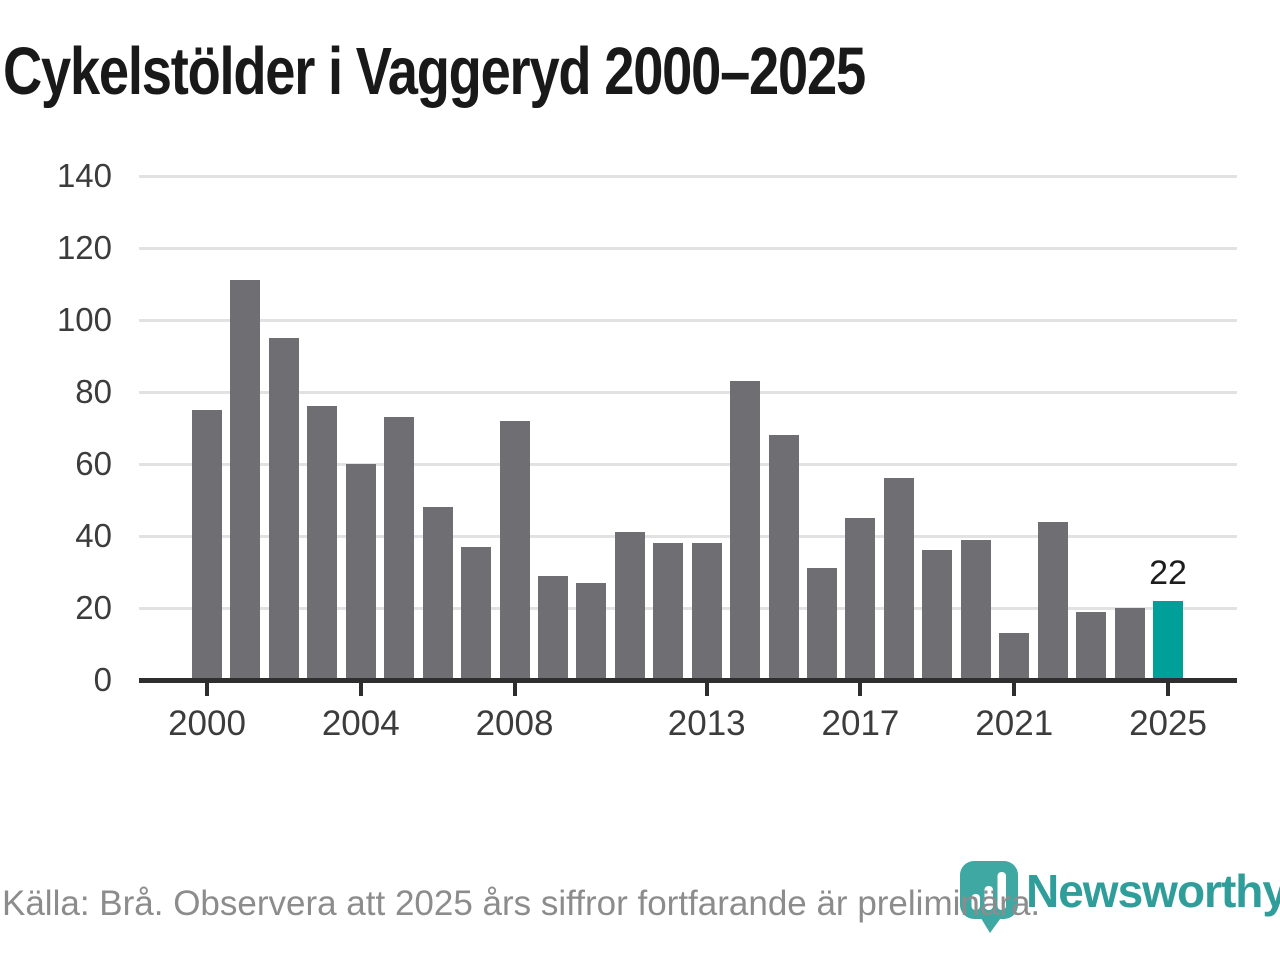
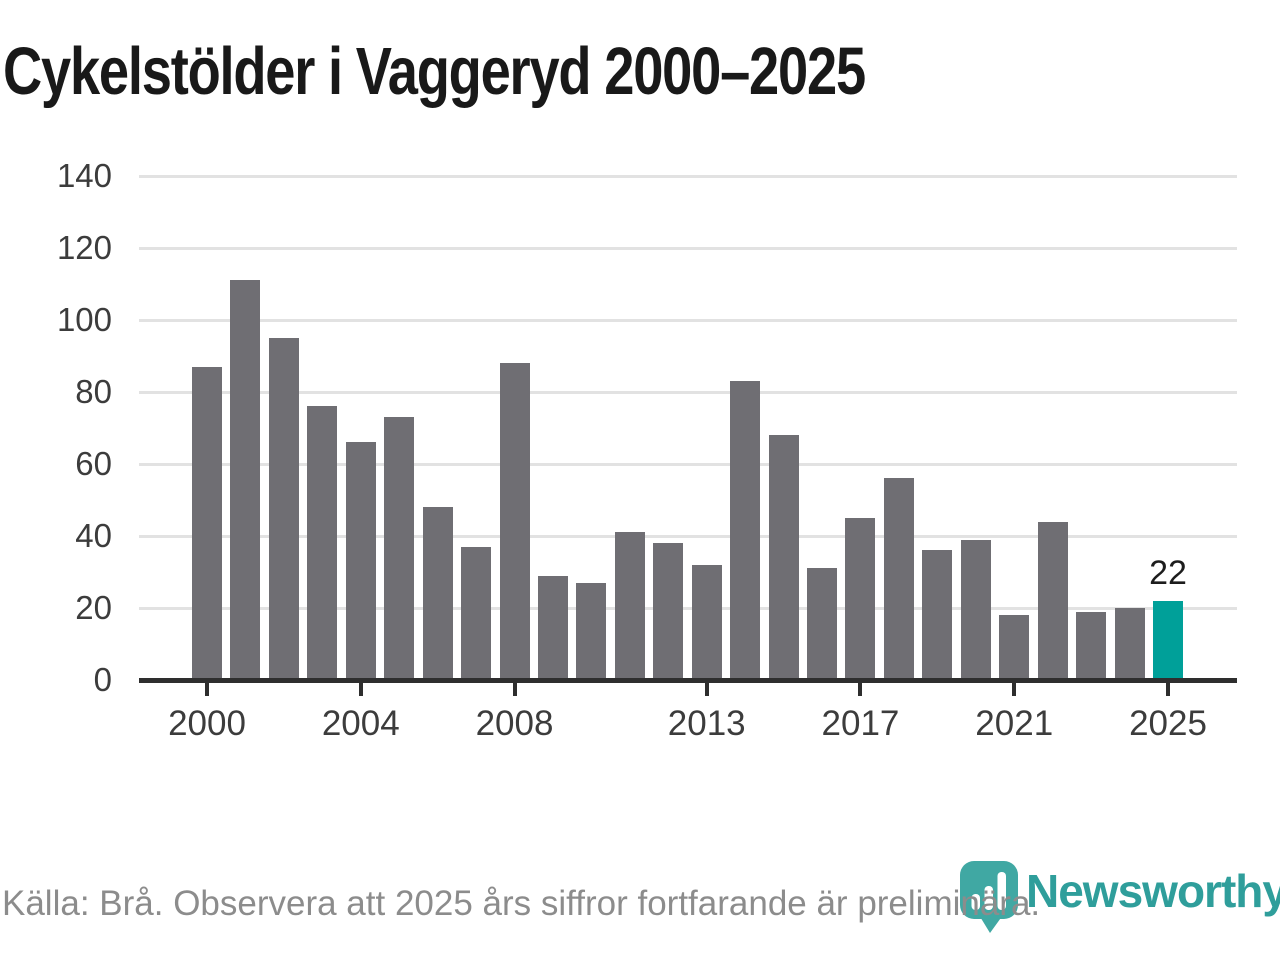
2000: 75 -> 87
2004: 60 -> 66
2008: 72 -> 88
2013: 38 -> 32
2021: 13 -> 18
